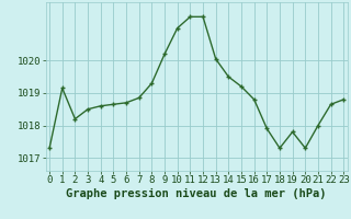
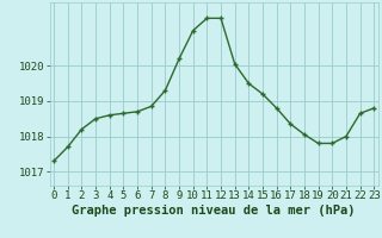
1: 1019.15 -> 1017.70
17: 1017.90 -> 1018.35
18: 1017.30 -> 1018.05
20: 1017.30 -> 1017.80
